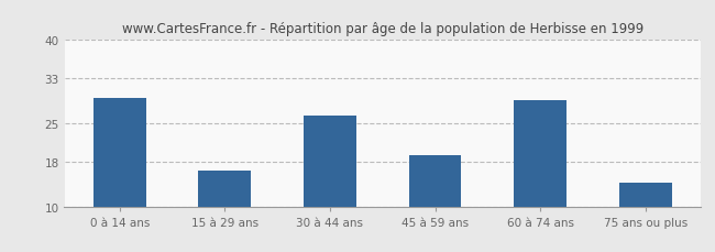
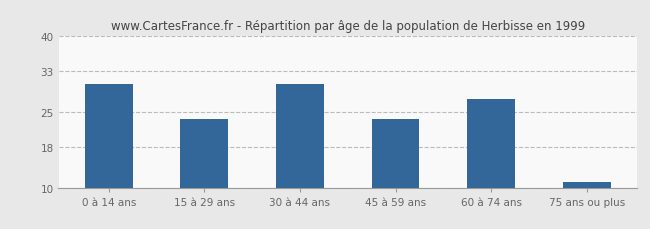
0 à 14 ans: 29.4 -> 30.5
15 à 29 ans: 16.4 -> 23.5
30 à 44 ans: 26.4 -> 30.5
45 à 59 ans: 19.2 -> 23.5
60 à 74 ans: 29.0 -> 27.5
75 ans ou plus: 14.2 -> 11.2
